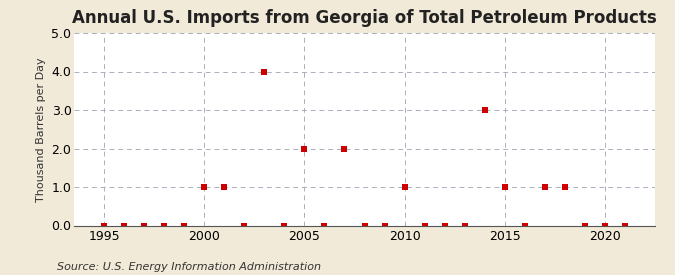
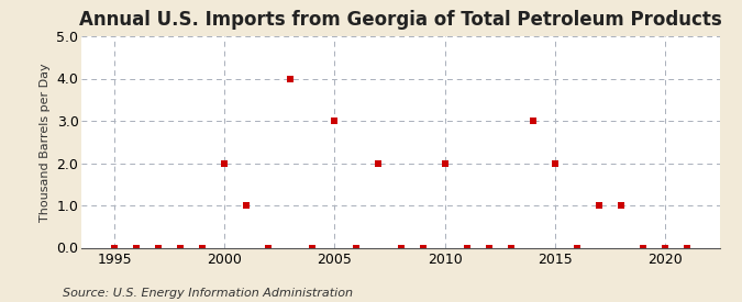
2000: 1 -> 2
2005: 2 -> 3
2010: 1 -> 2
2015: 1 -> 2
